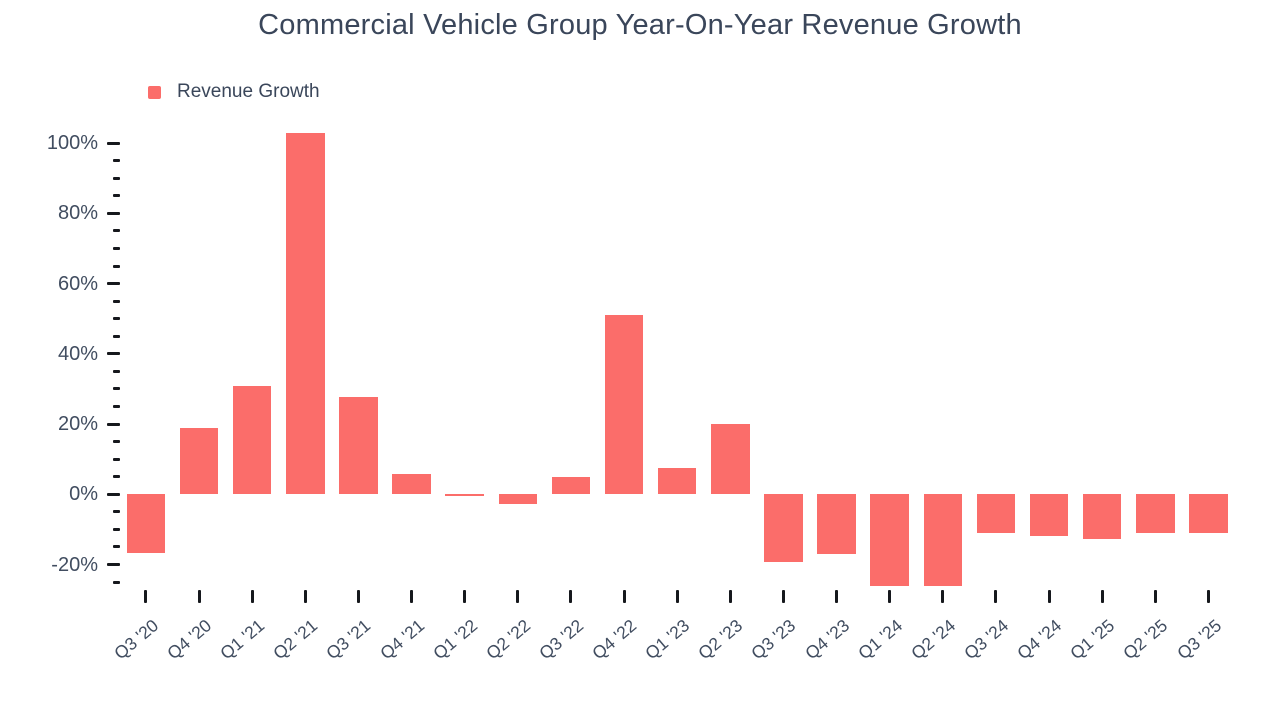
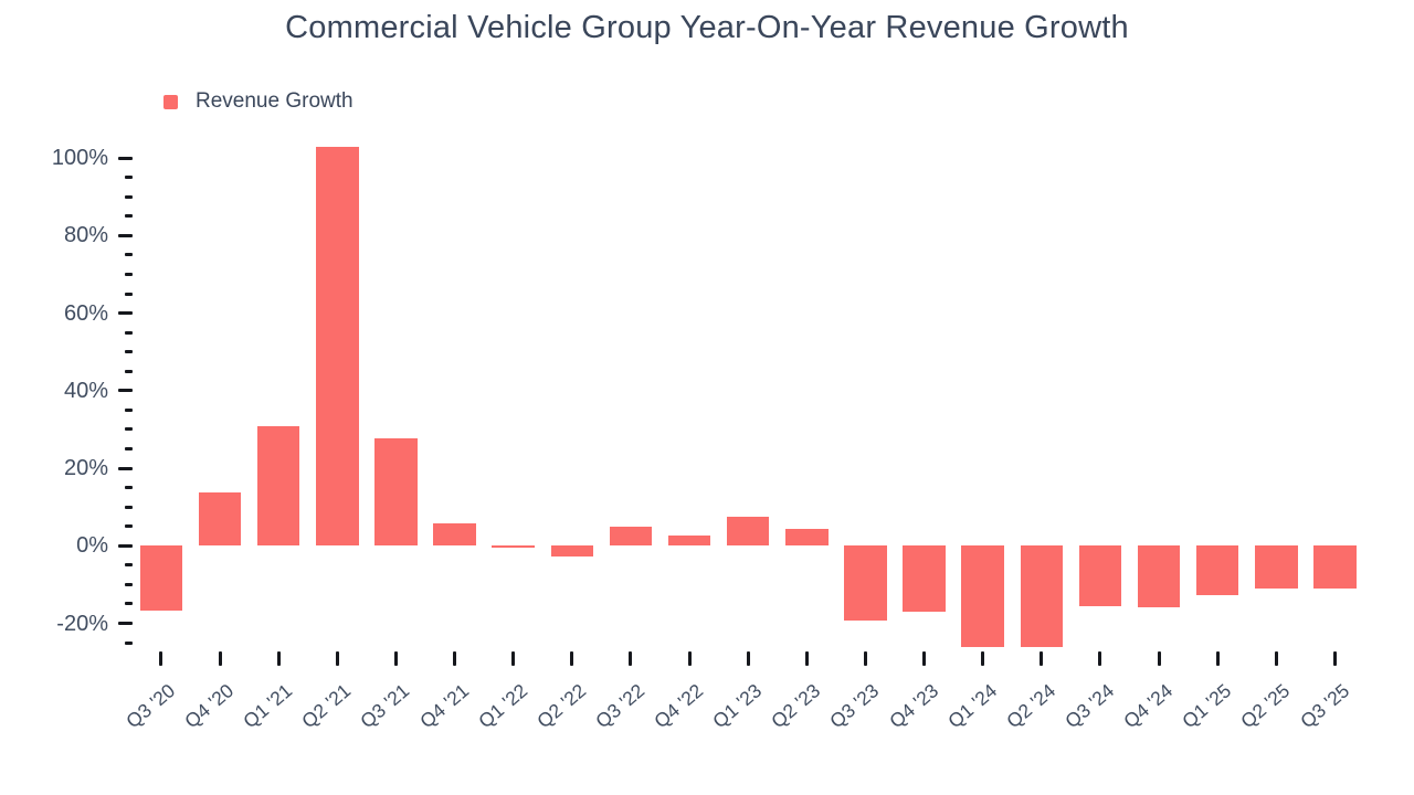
Q4 '20: 19% -> 14%
Q4 '22: 51% -> 3%
Q2 '23: 20% -> 4%
Q3 '24: -11% -> -16%
Q4 '24: -12% -> -16%
